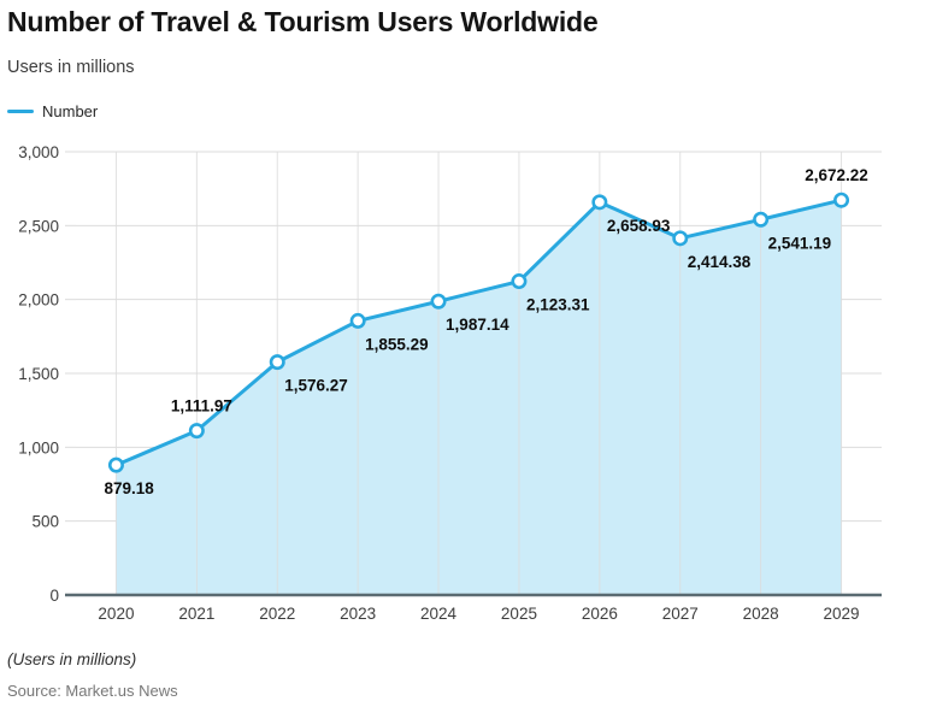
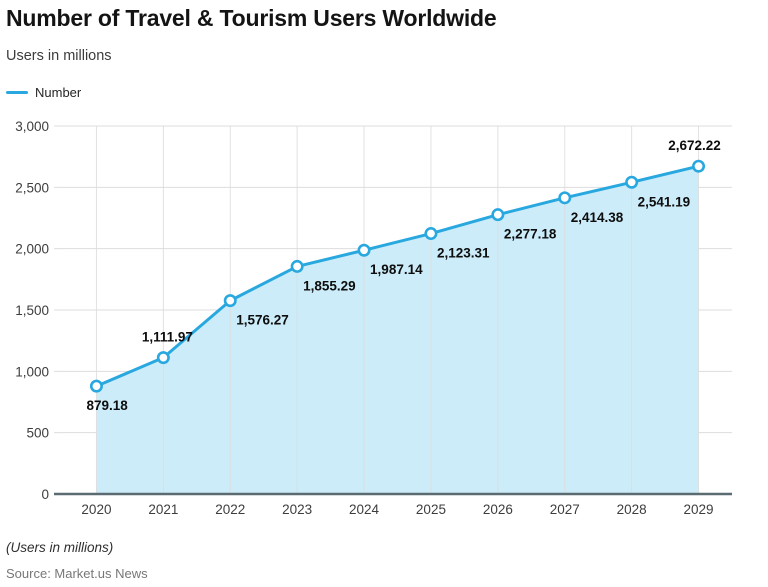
2026: 2,658.93 -> 2,277.18
